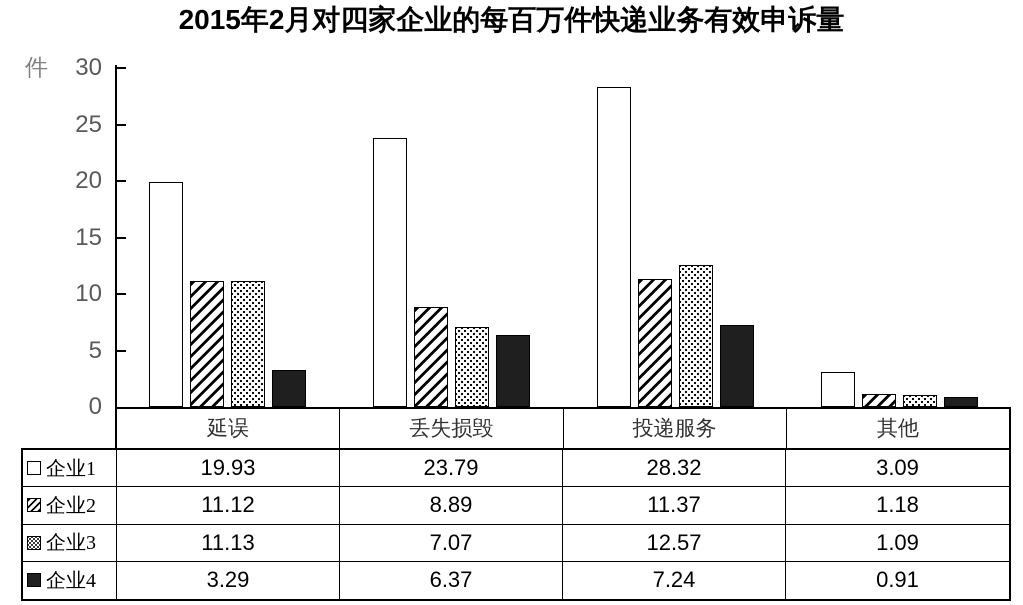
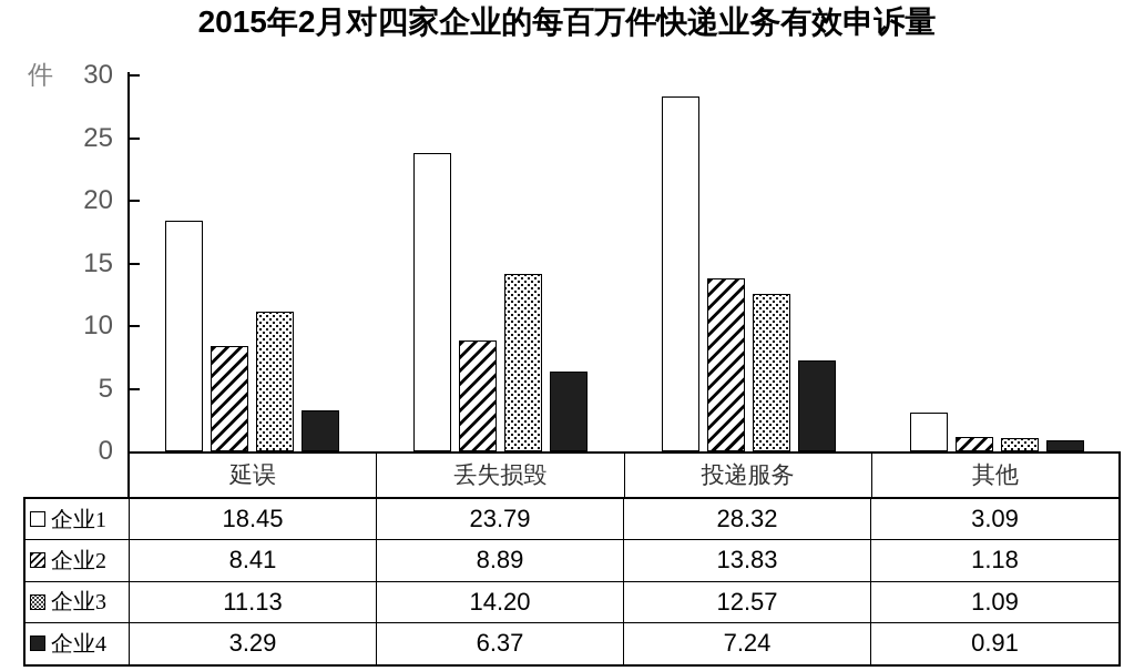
企业1/延误: 19.93 -> 18.45
企业2/延误: 11.12 -> 8.41
企业3/丢失损毁: 7.07 -> 14.20
企业2/投递服务: 11.37 -> 13.83
